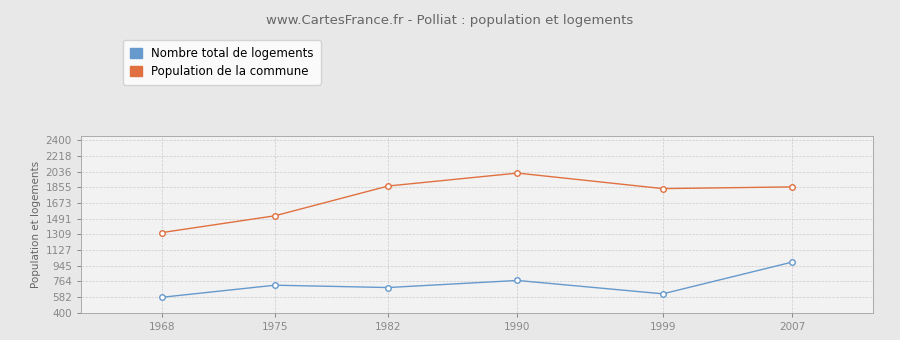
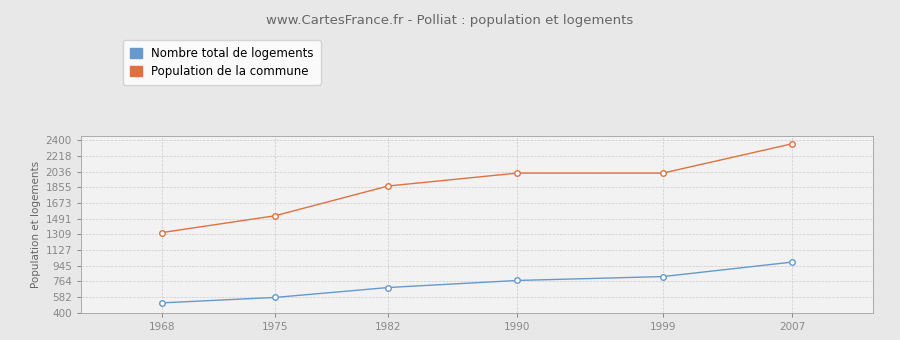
Nombre total de logements/1968: 580 -> 520
Nombre total de logements/1975: 720 -> 580
Nombre total de logements/1999: 620 -> 820
Population de la commune/1999: 1840 -> 2020
Population de la commune/2007: 1860 -> 2360
